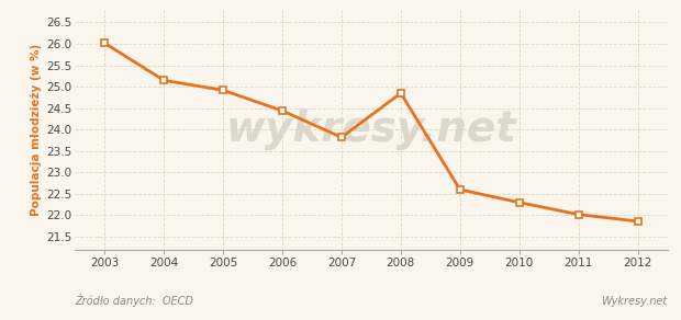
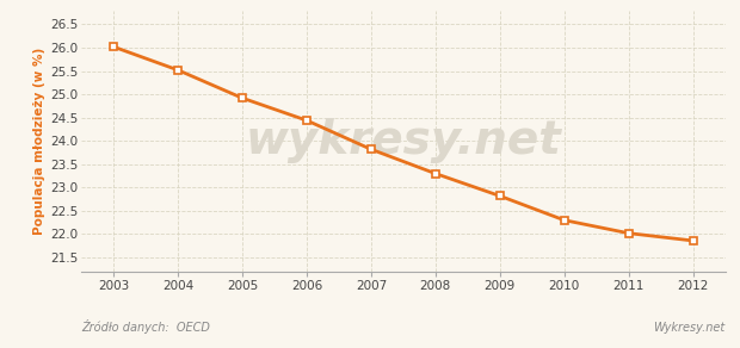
2004: 25.15 -> 25.52
2008: 24.85 -> 23.30
2009: 22.60 -> 22.82
